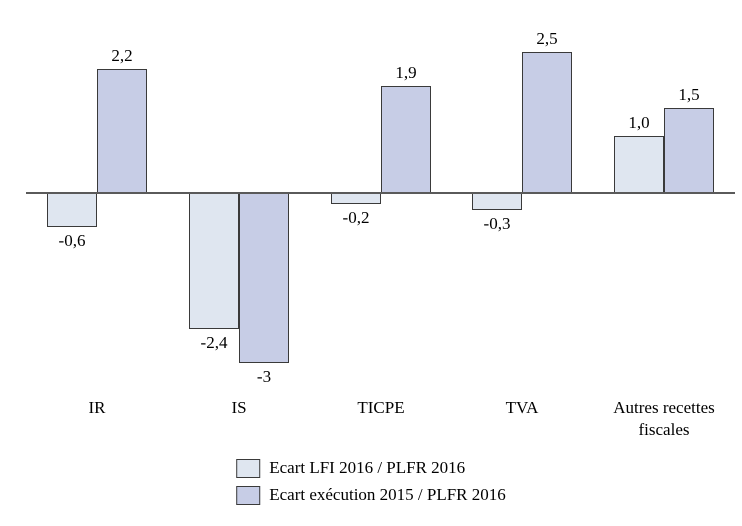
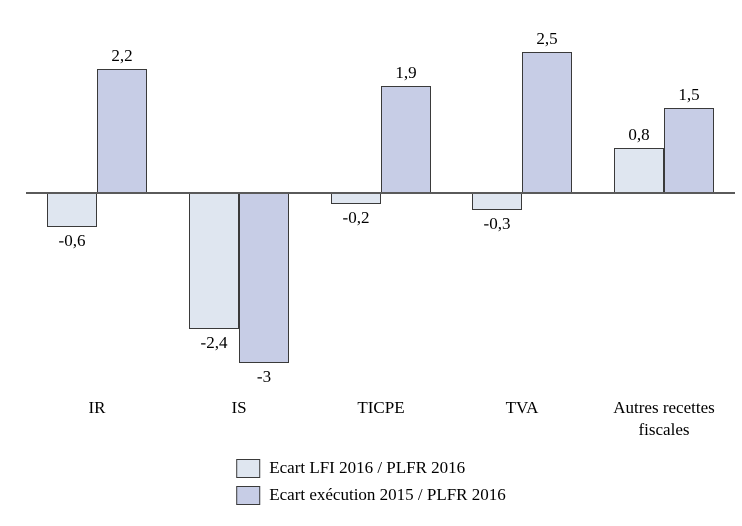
Ecart LFI 2016 / PLFR 2016/Autres recettes fiscales: 1,0 -> 0,8
